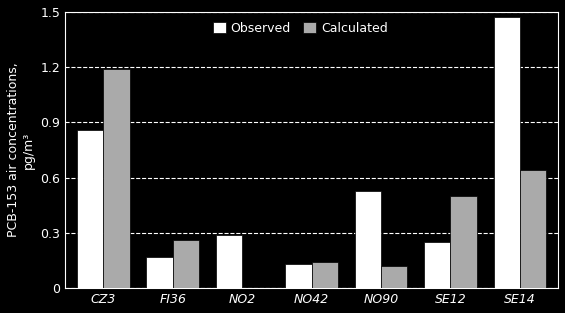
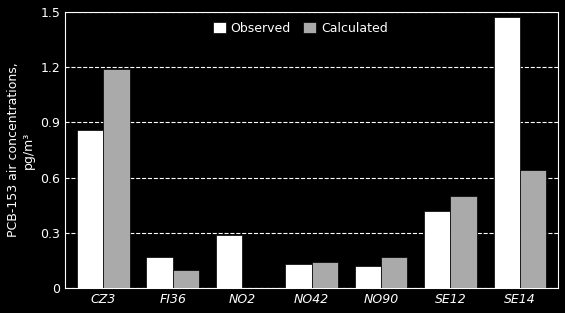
Calculated/FI36: 0.26 -> 0.10
Observed/NO90: 0.53 -> 0.12
Calculated/NO90: 0.12 -> 0.17
Observed/SE12: 0.25 -> 0.42
